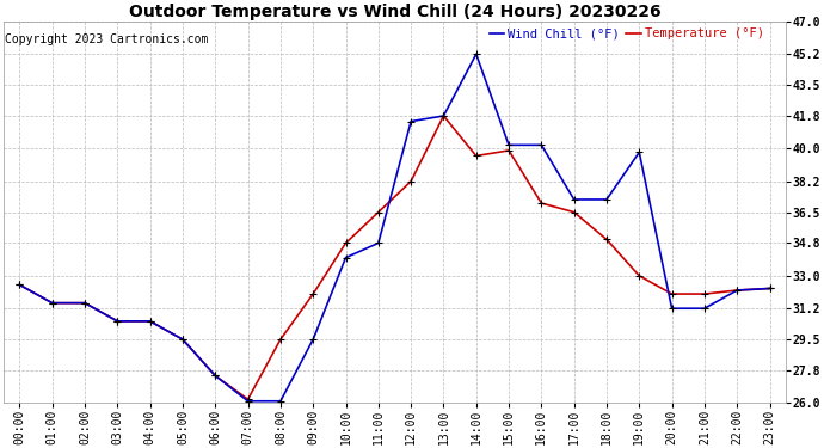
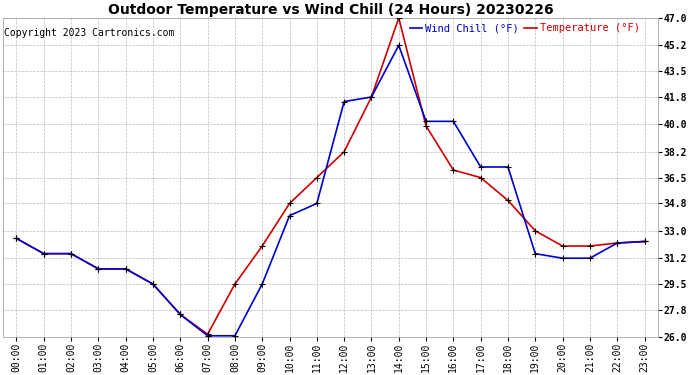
Temperature (°F)/14:00: 39.6 -> 47.0
Wind Chill (°F)/19:00: 39.8 -> 31.5
